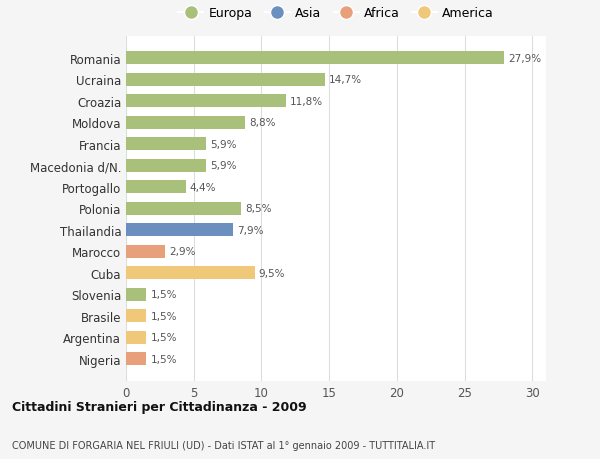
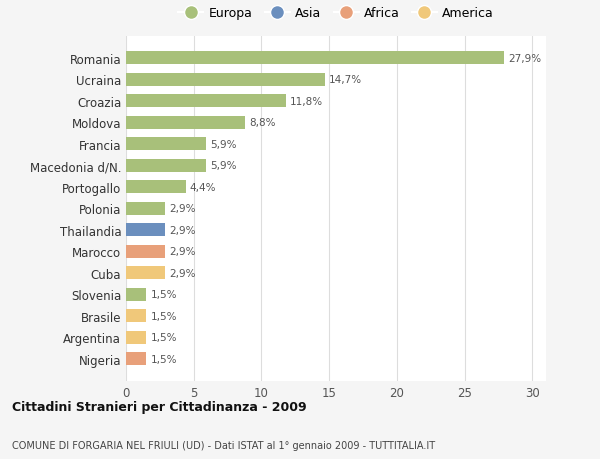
Polonia: 8,5% -> 2,9%
Thailandia: 7,9% -> 2,9%
Cuba: 9,5% -> 2,9%
